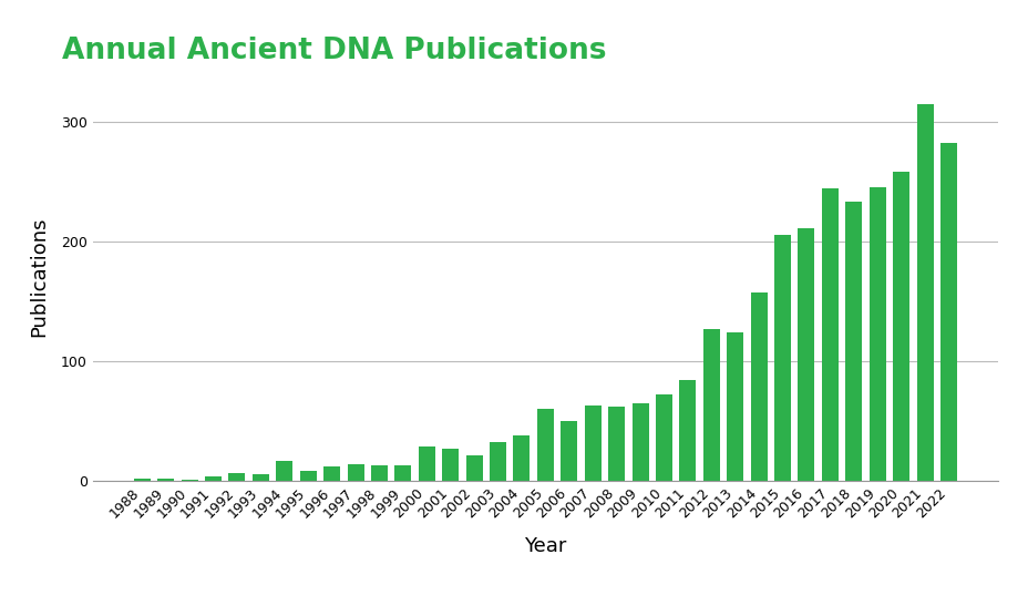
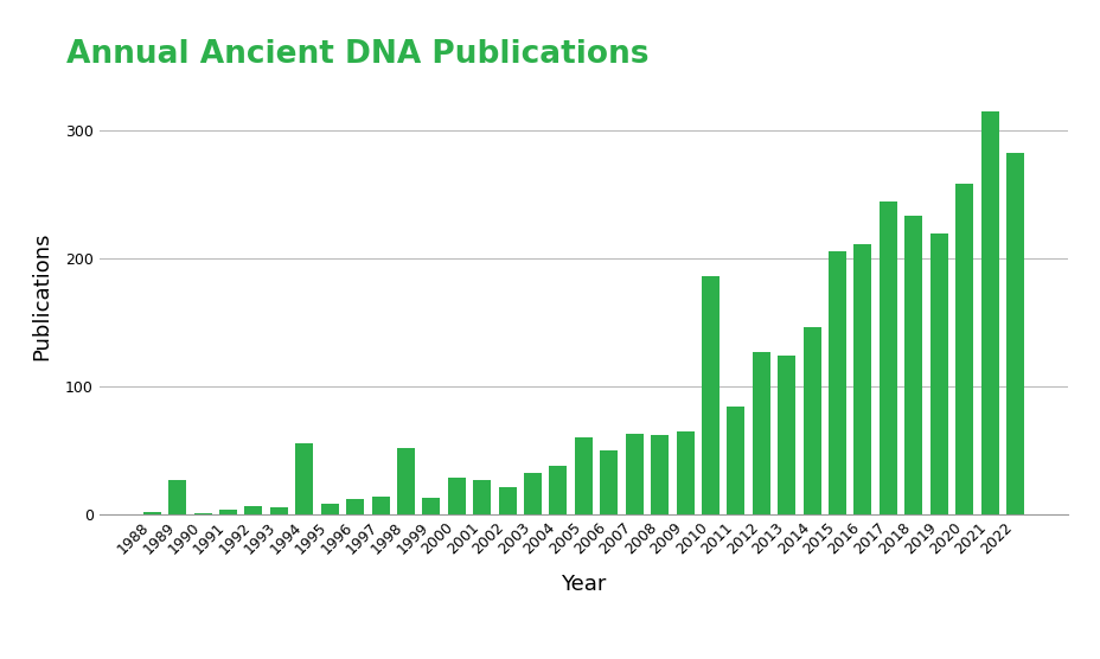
1989: 2 -> 27
1994: 16 -> 55
1998: 13 -> 52
2010: 72 -> 186
2014: 157 -> 146
2019: 245 -> 219
